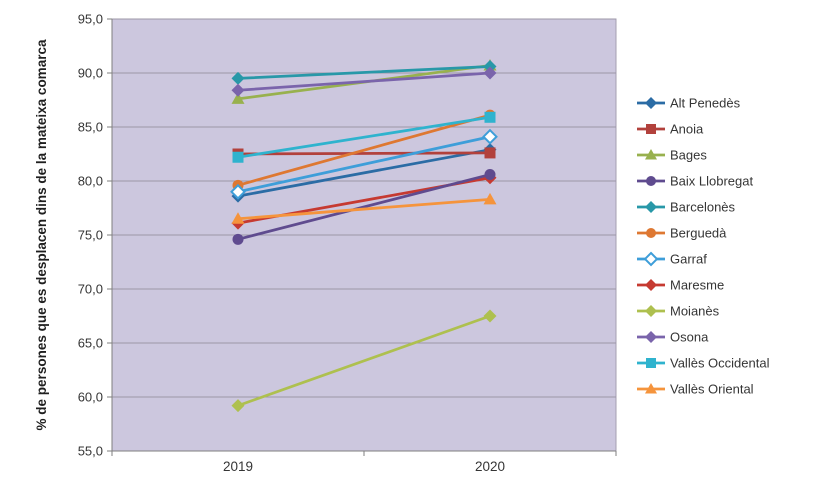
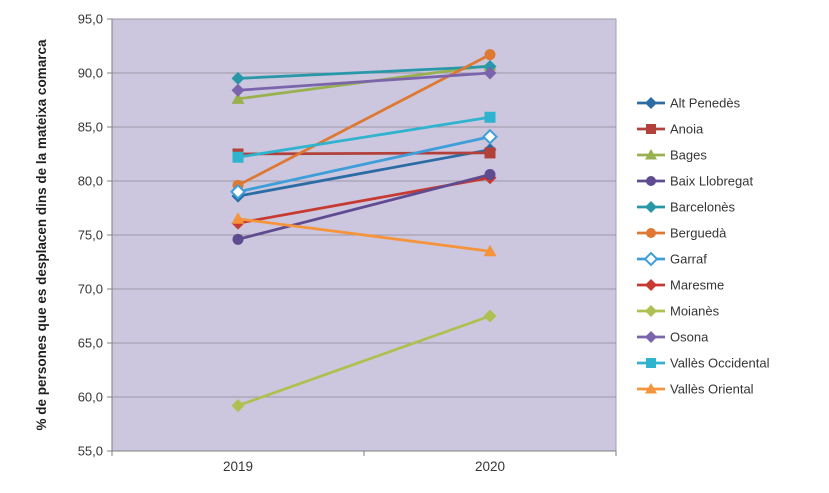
Berguedà/2020: 86,1 -> 91,7
Vallès Oriental/2020: 78,3 -> 73,5
